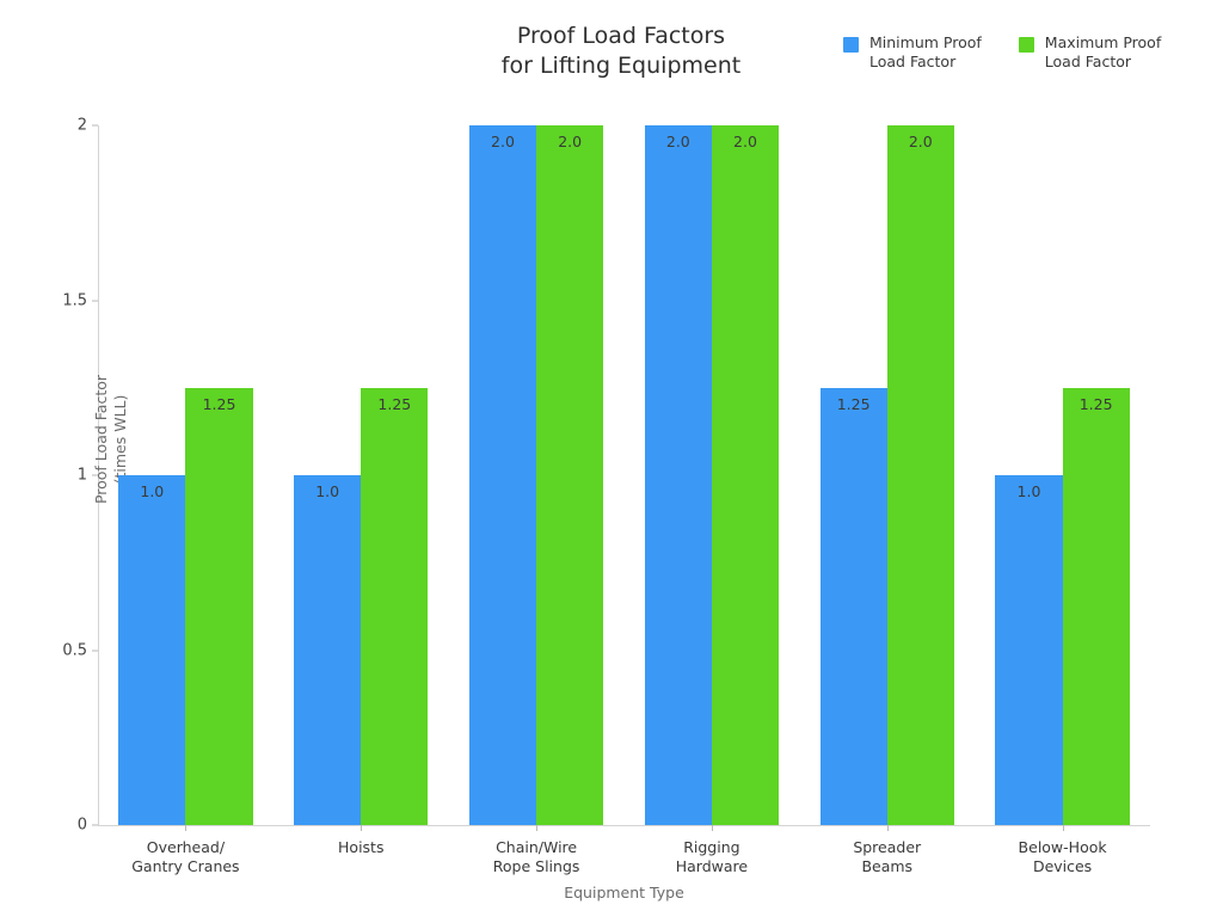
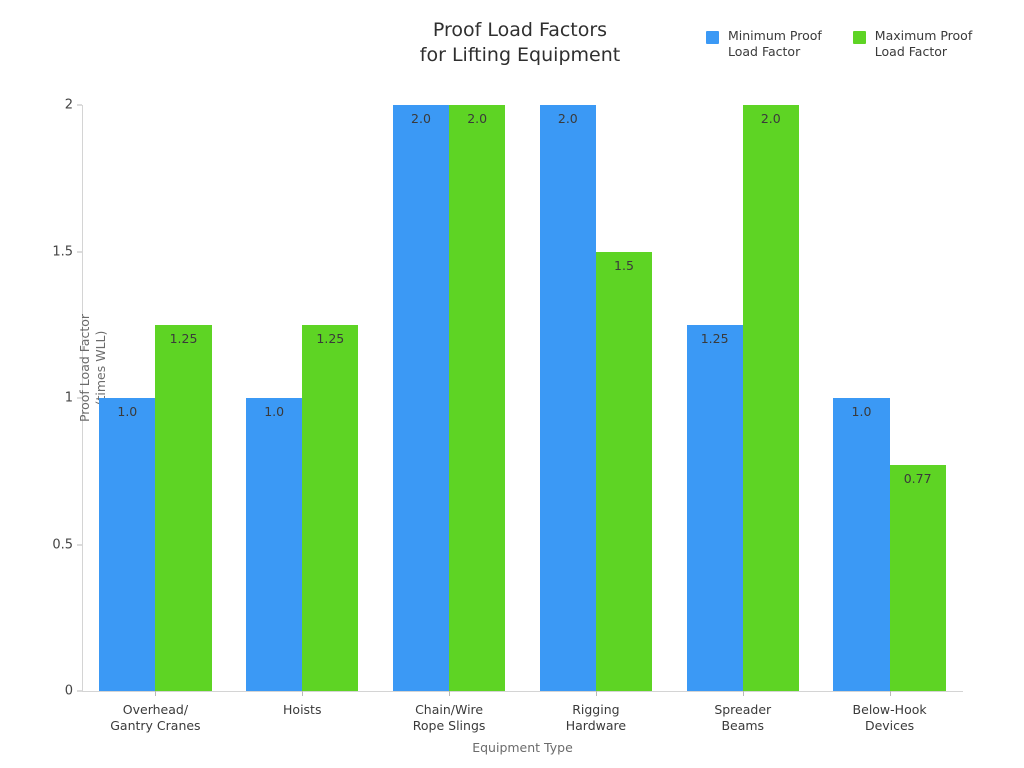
Maximum Proof Load Factor/Rigging Hardware: 2.0 -> 1.5
Maximum Proof Load Factor/Below-Hook Devices: 1.25 -> 0.77
